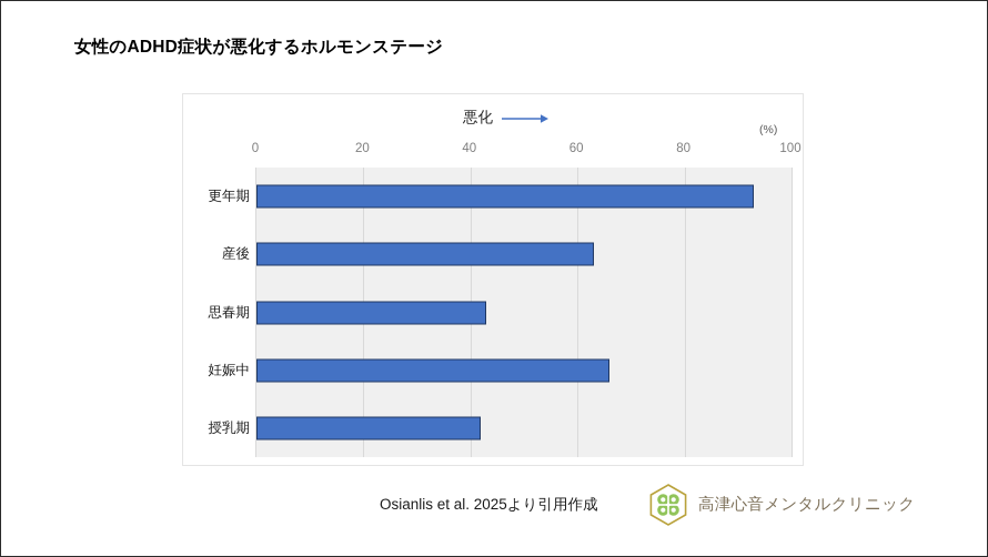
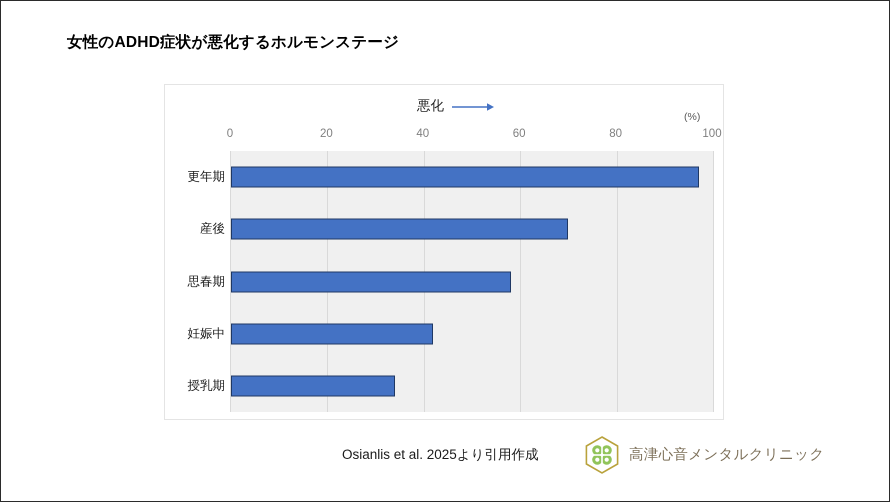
更年期: 93 -> 97
産後: 63 -> 70
思春期: 43 -> 58
妊娠中: 66 -> 42
授乳期: 42 -> 34
